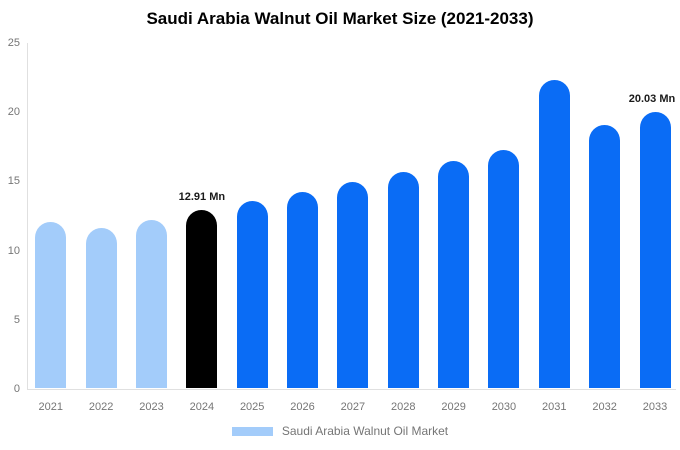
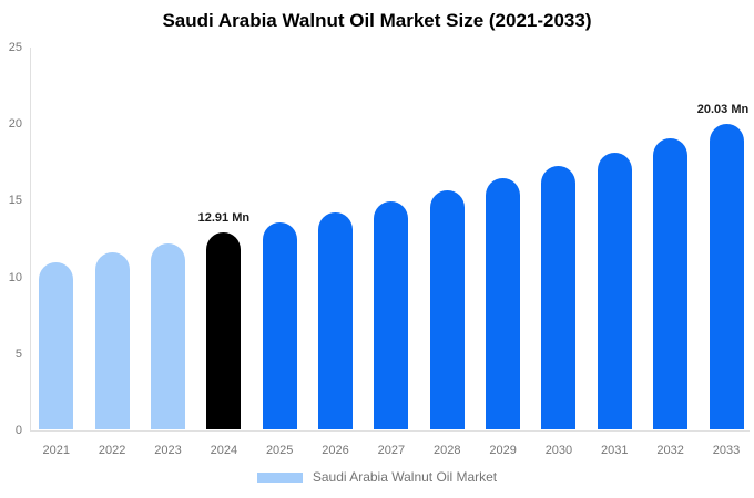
2021: 12.1 -> 10.9
2031: 22.3 -> 18.2
